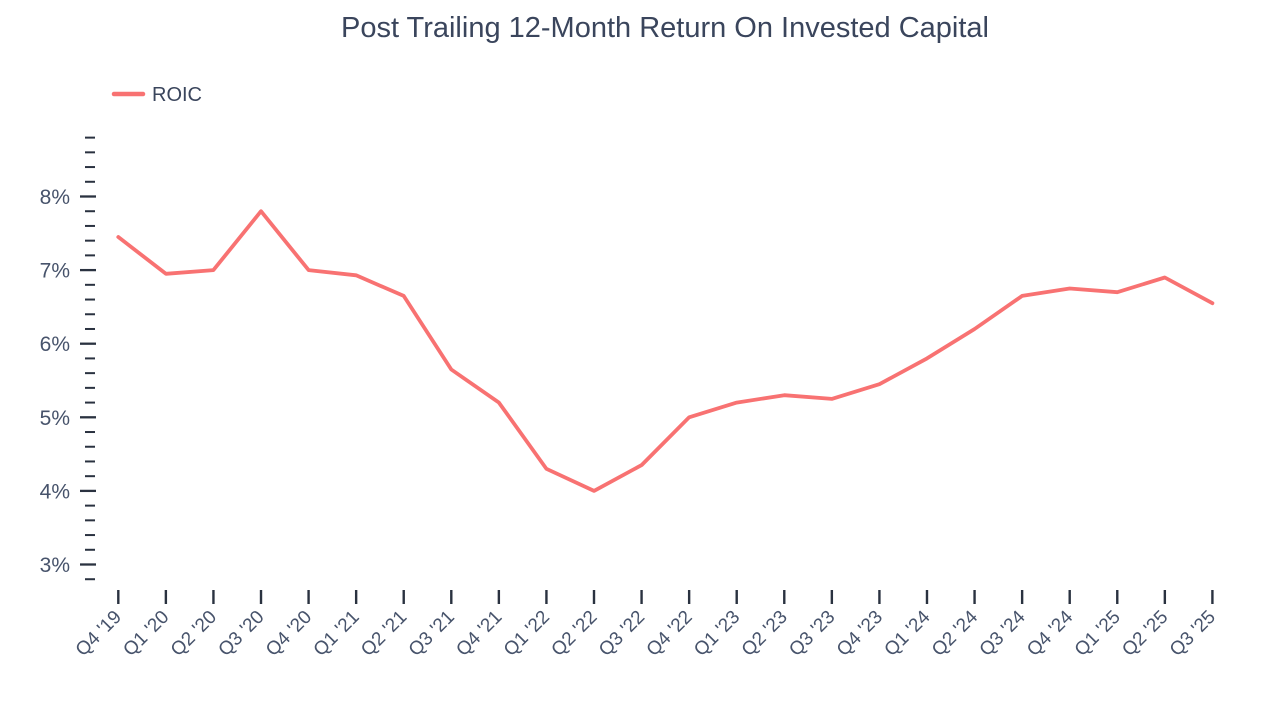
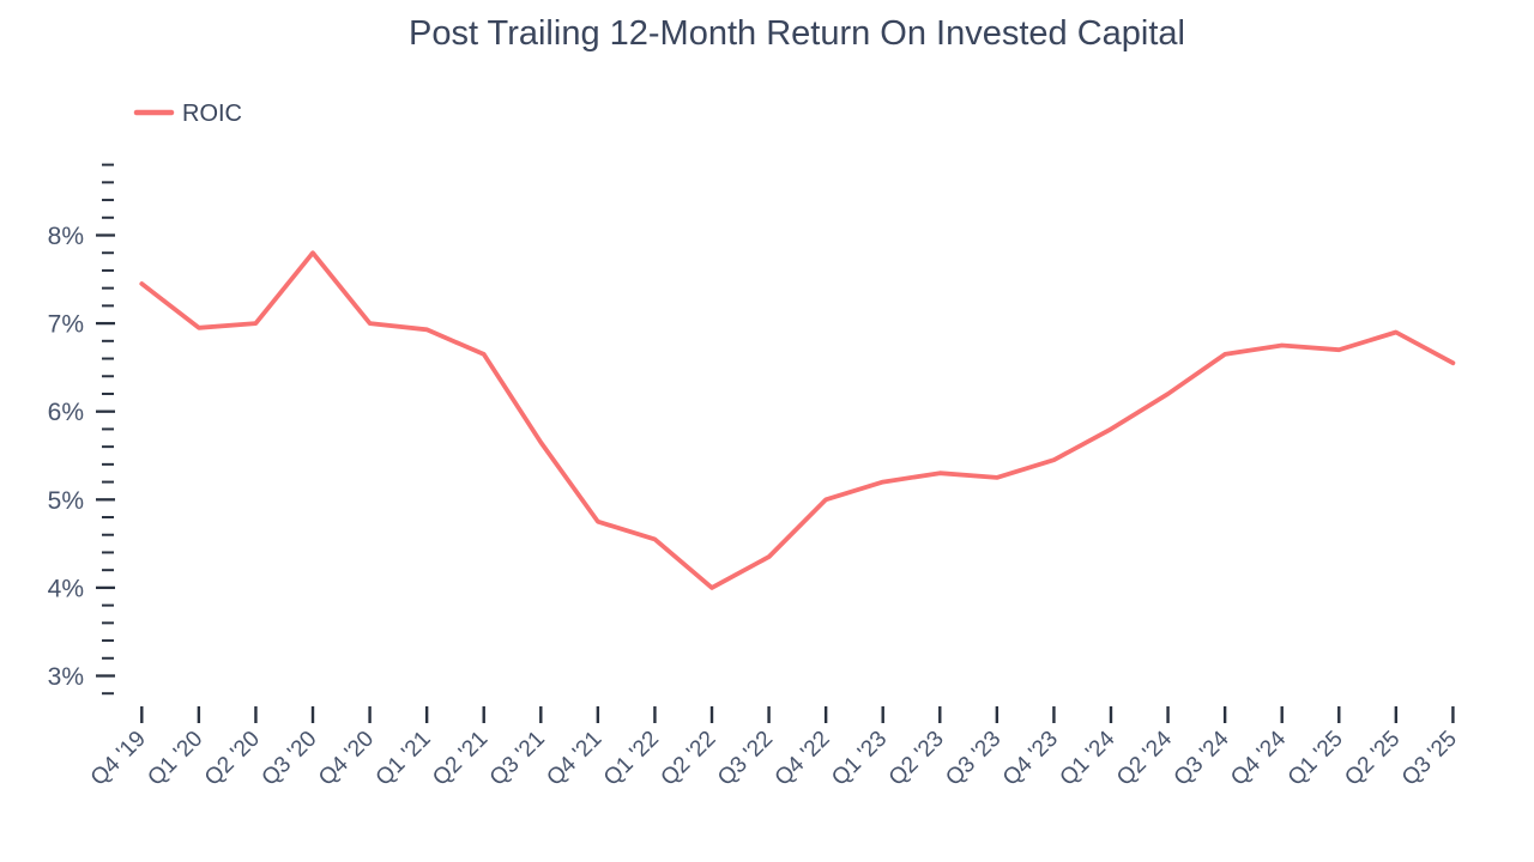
Q4 '21: 5.2% -> 4.8%
Q1 '22: 4.3% -> 4.5%
